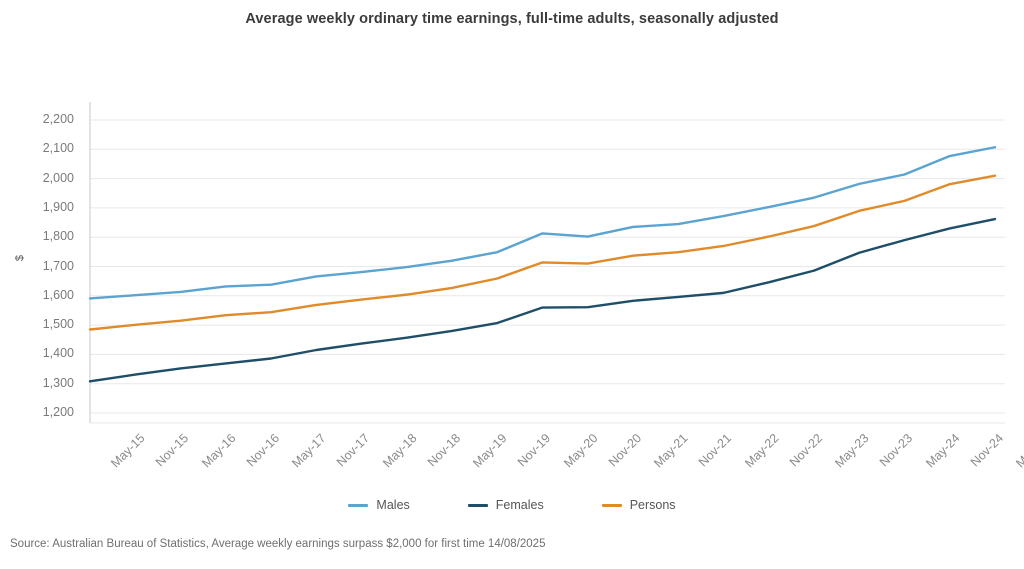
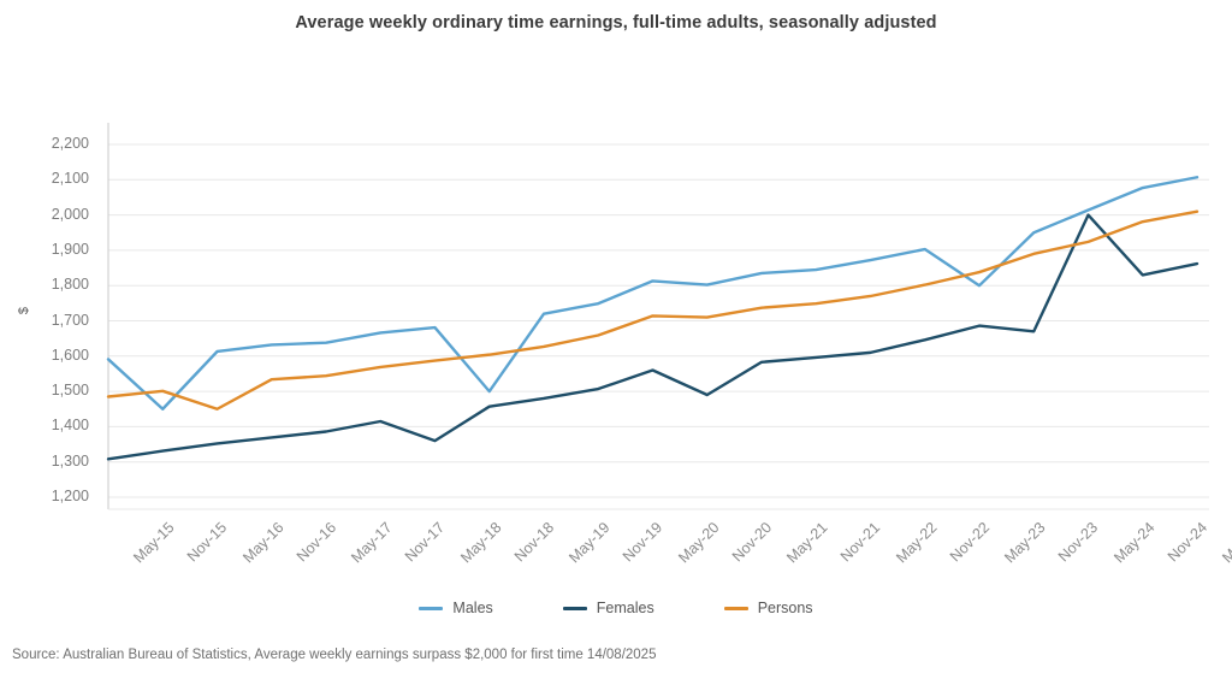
Males/Nov-15: 1600 -> 1450
Persons/May-16: 1520 -> 1450
Females/May-18: 1440 -> 1360
Males/Nov-18: 1700 -> 1500
Females/Nov-20: 1560 -> 1490
Males/May-23: 1940 -> 1800
Males/Nov-23: 1980 -> 1950
Females/Nov-23: 1750 -> 1670
Females/May-24: 1790 -> 2000
